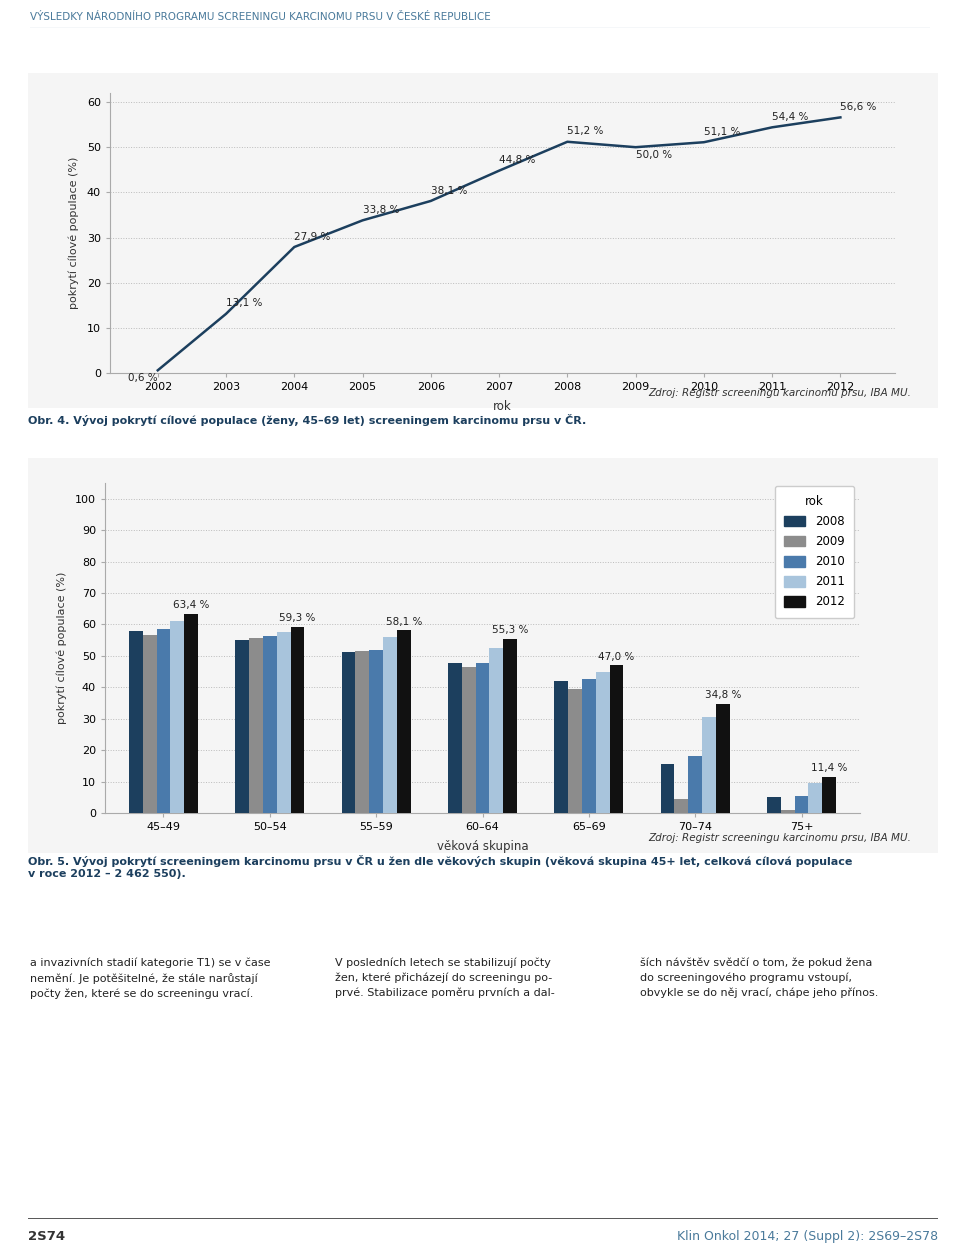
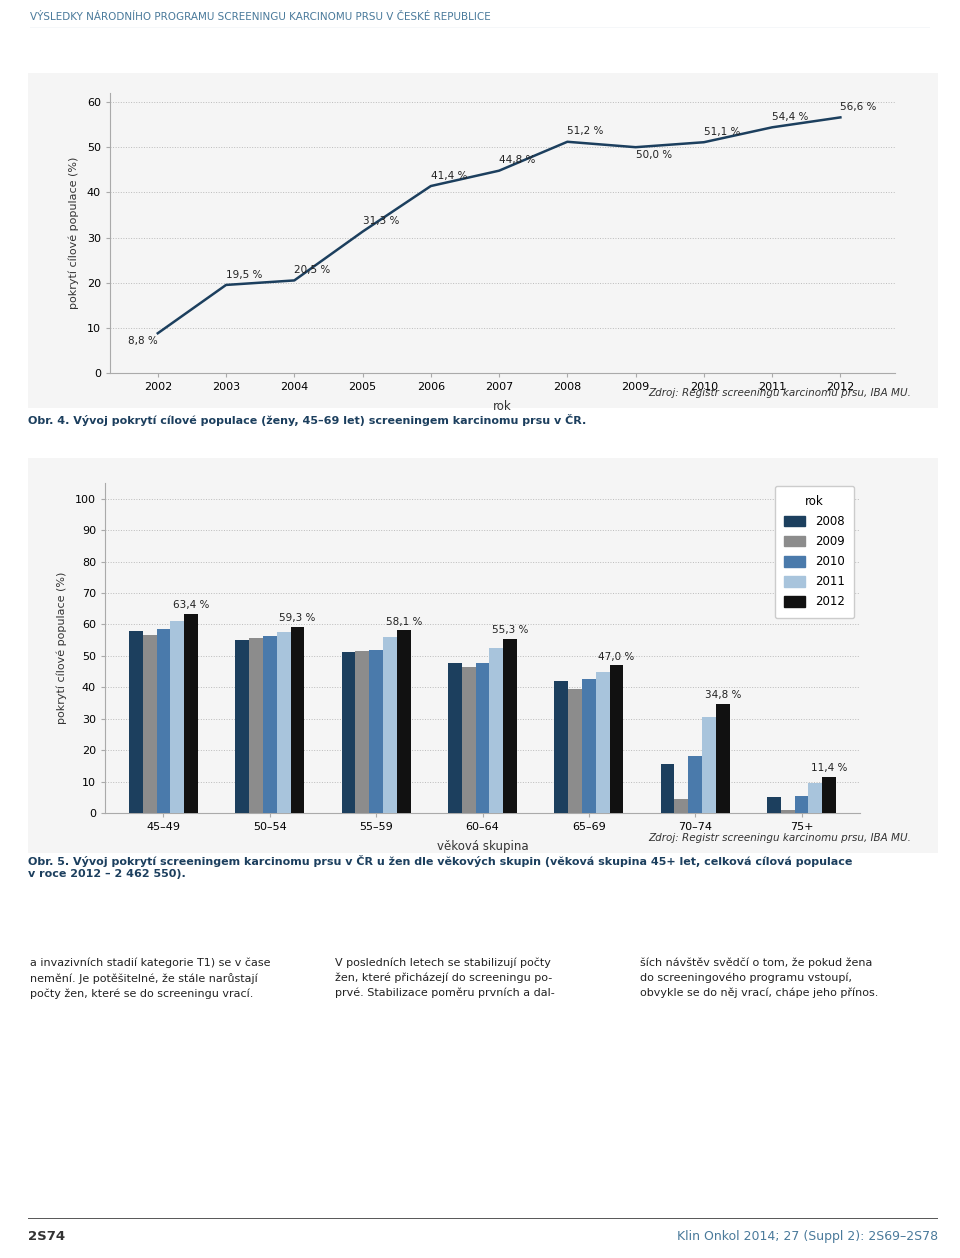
2002: 0,6 -> 8,8
2003: 13,1 -> 19,5
2004: 27,9 -> 20,5
2005: 33,8 -> 31,3
2006: 38,1 -> 41,4
